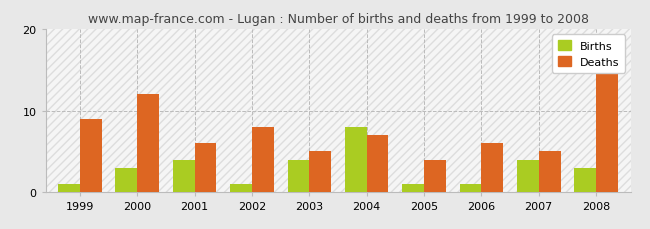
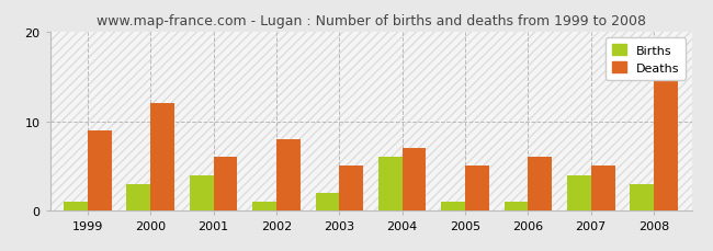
Births/2003: 4 -> 2
Births/2004: 8 -> 6
Deaths/2005: 4 -> 5
